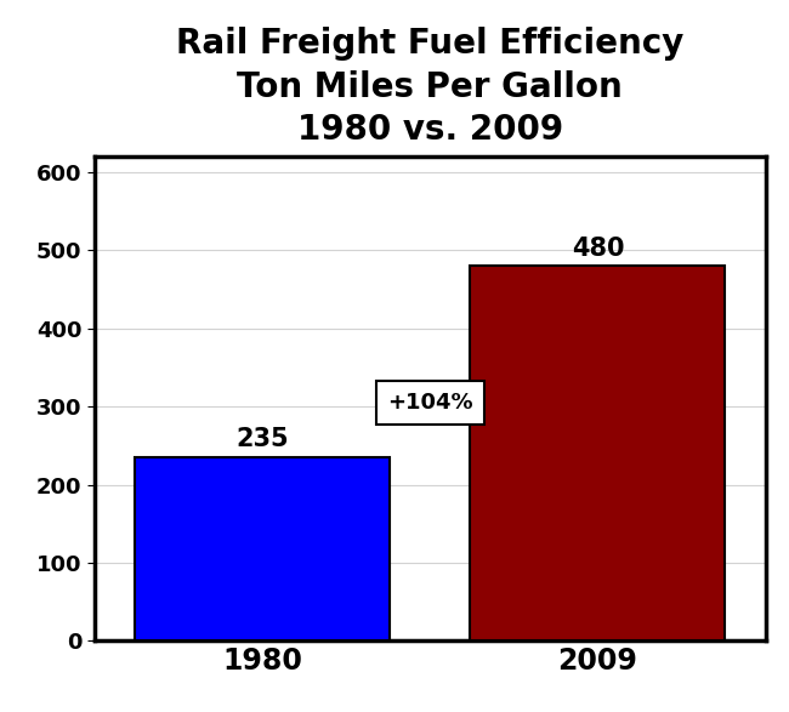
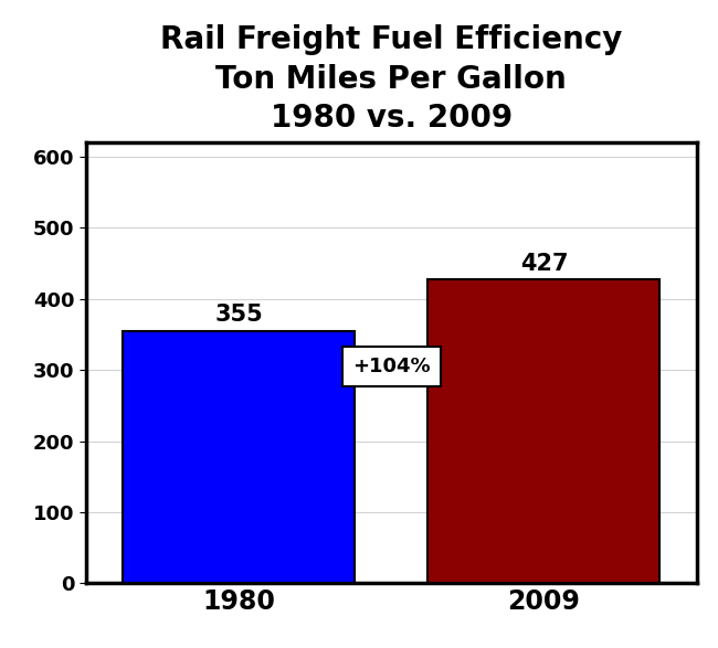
1980: 235 -> 355
2009: 480 -> 427
